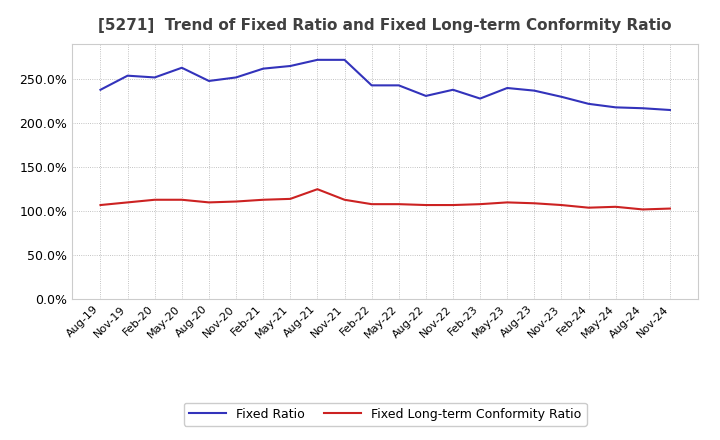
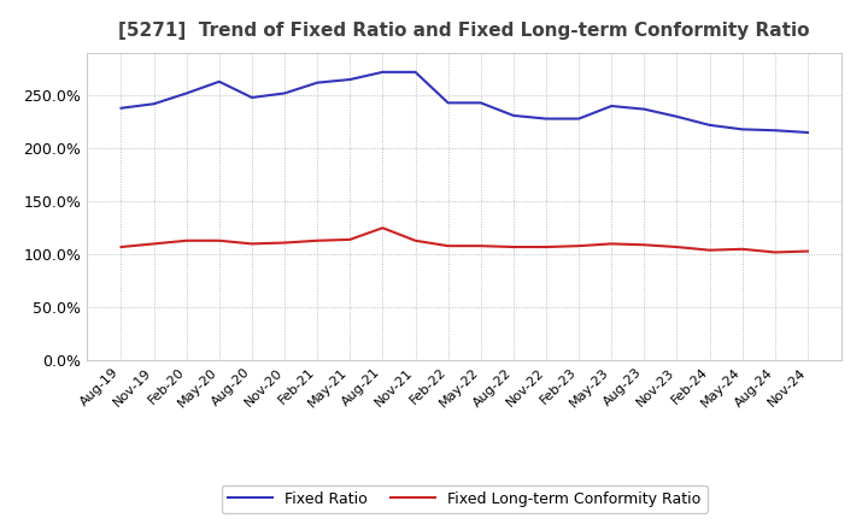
Fixed Ratio/Nov-19: 254% -> 242%
Fixed Ratio/Nov-22: 238% -> 228%
